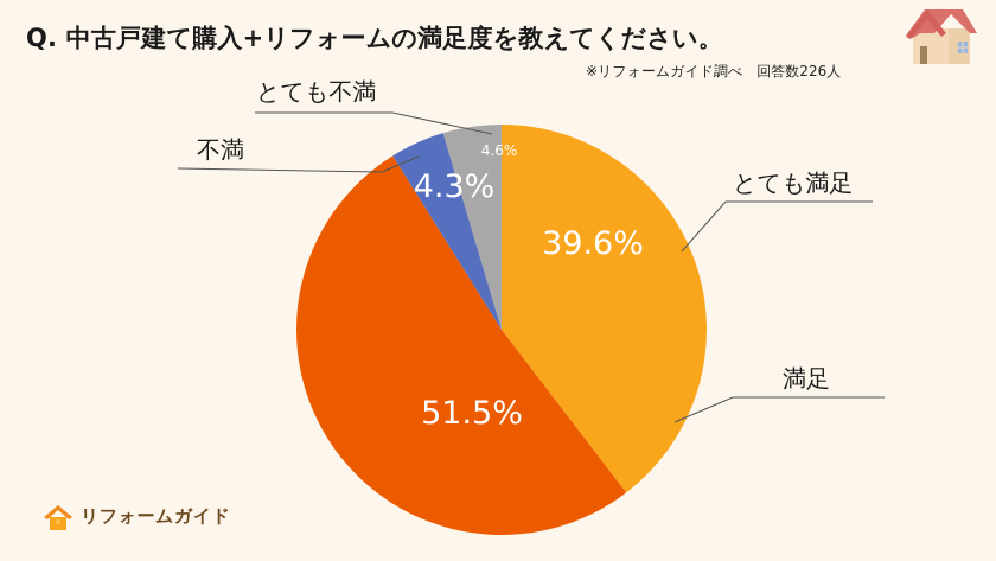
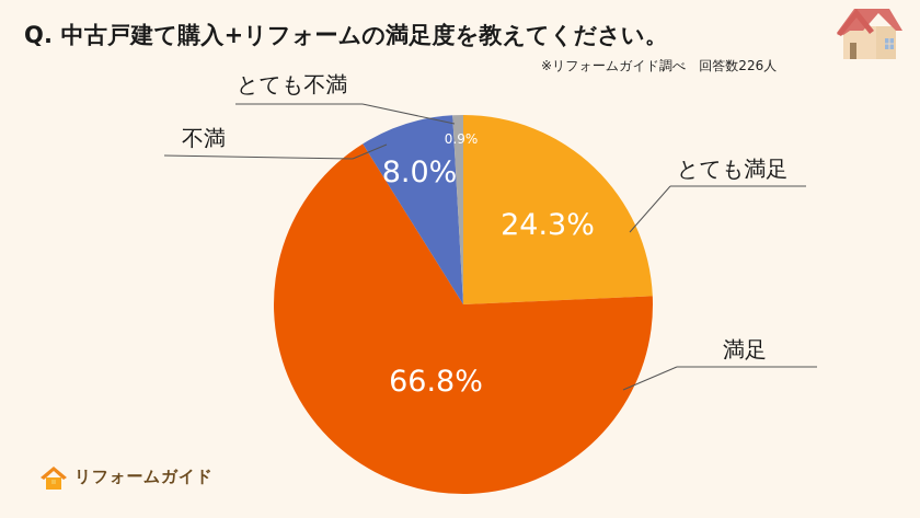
とても満足: 39.6% -> 24.3%
満足: 51.5% -> 66.8%
不満: 4.3% -> 8.0%
とても不満: 4.6% -> 0.9%
